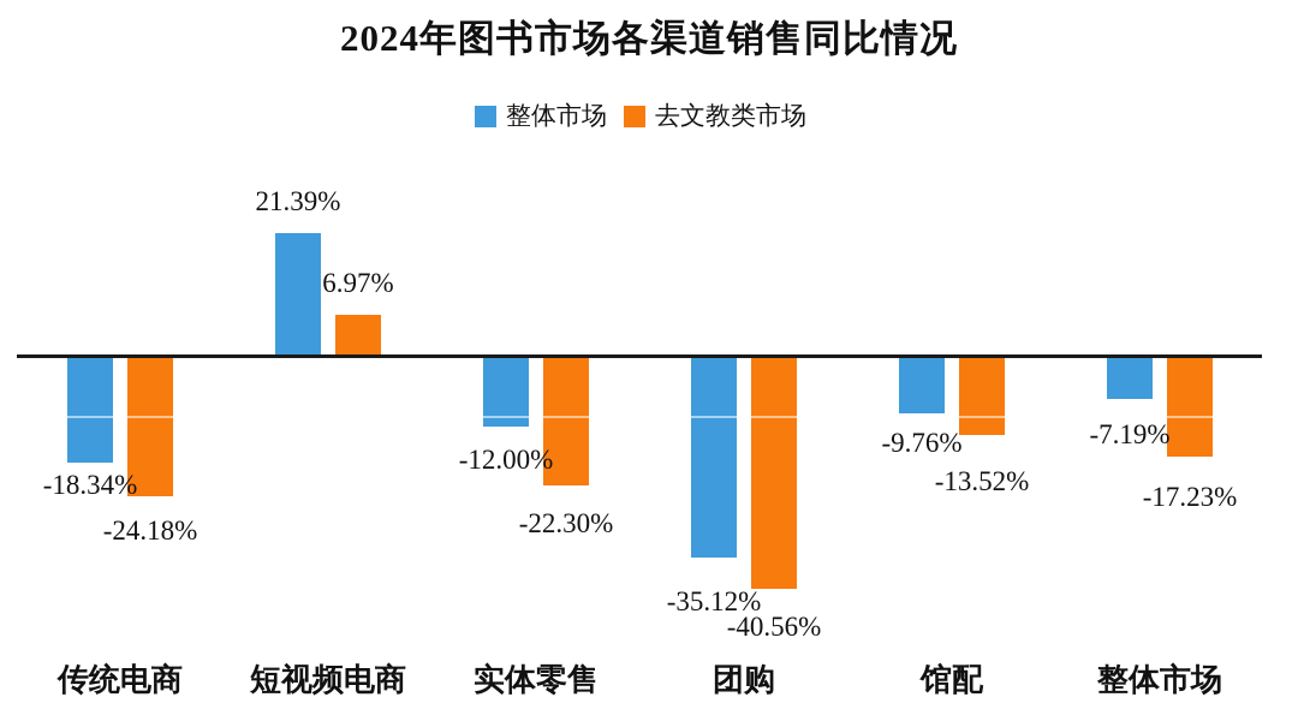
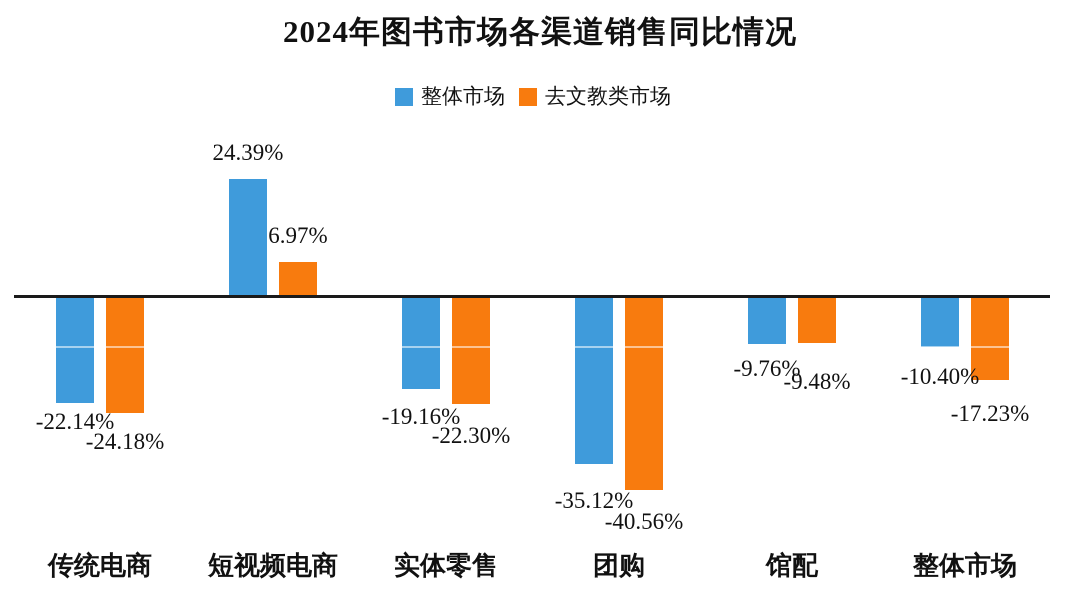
整体市场/传统电商: -18.34% -> -22.14%
整体市场/短视频电商: 21.39% -> 24.39%
整体市场/实体零售: -12.00% -> -19.16%
去文教类市场/馆配: -13.52% -> -9.48%
整体市场/整体市场: -7.19% -> -10.40%
